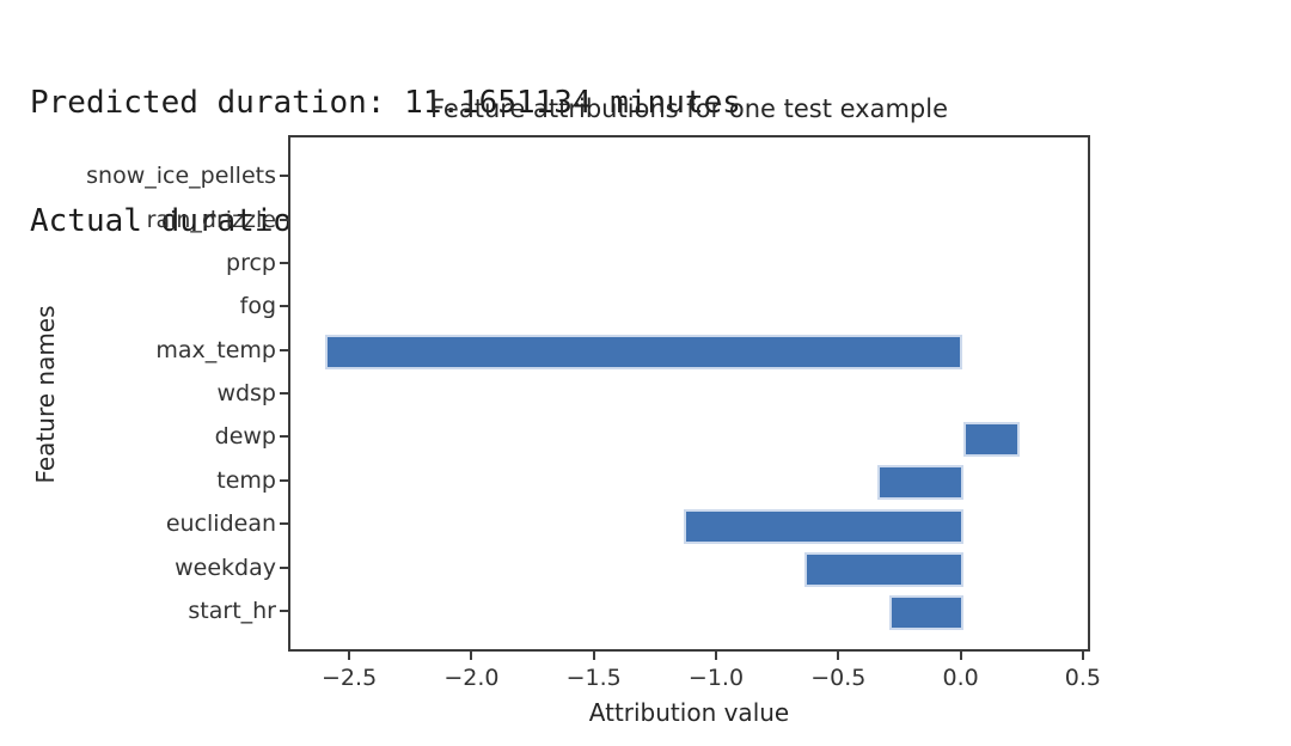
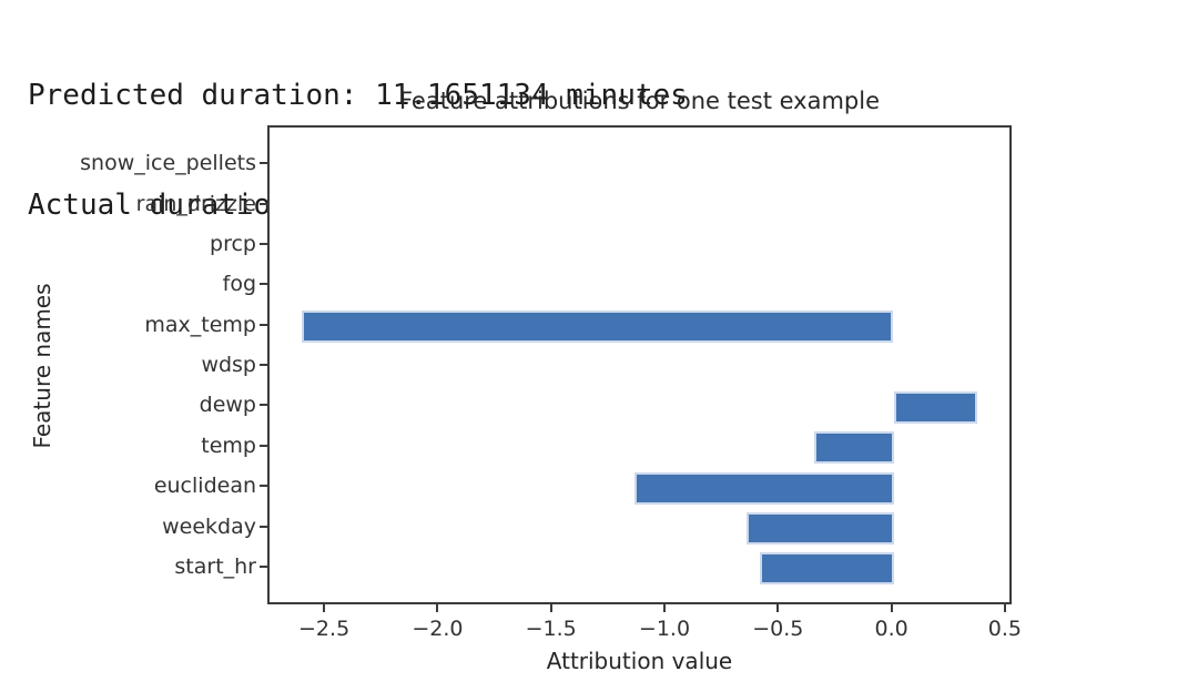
dewp: 0.23 -> 0.37
start_hr: -0.30 -> -0.59
